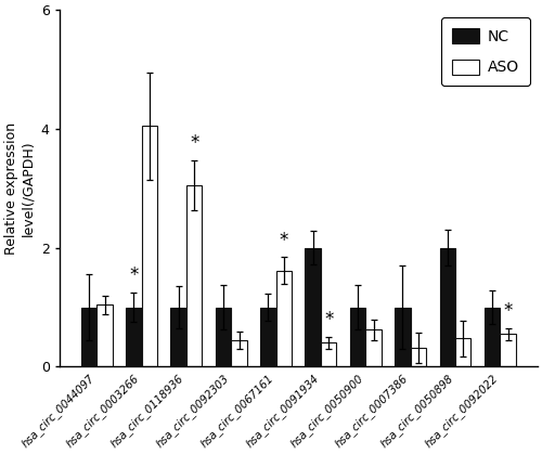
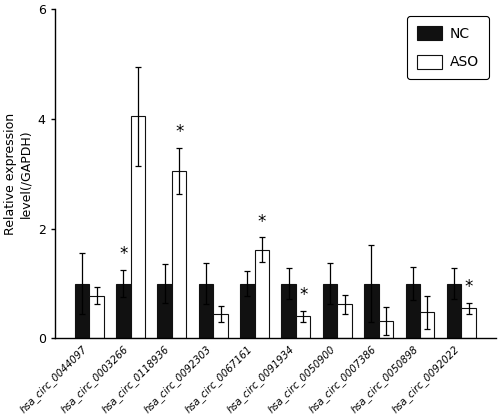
ASO/hsa_circ_0044097: 1.04 -> 0.78
NC/hsa_circ_0091934: 2 -> 1
NC/hsa_circ_0050898: 2 -> 1
